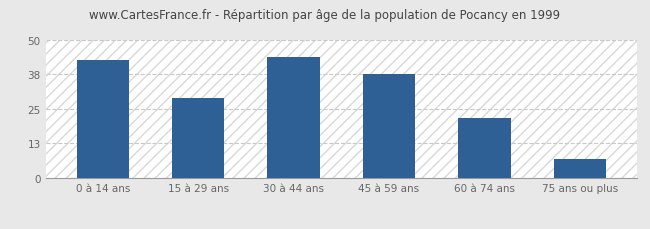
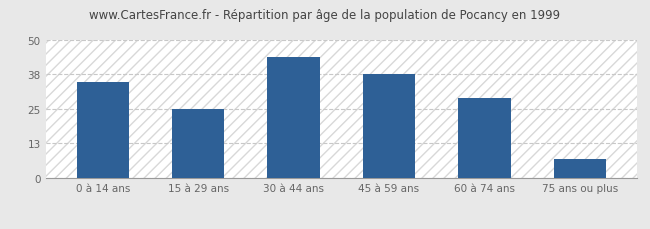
0 à 14 ans: 43 -> 35
15 à 29 ans: 29 -> 25
60 à 74 ans: 22 -> 29
